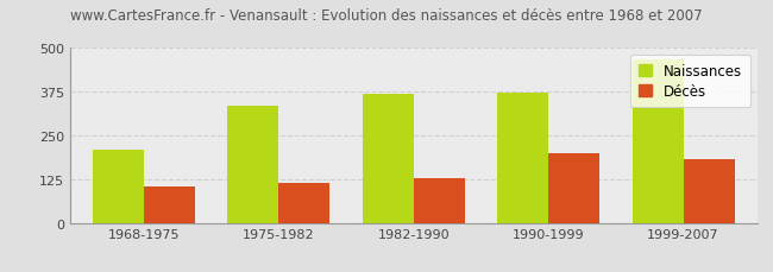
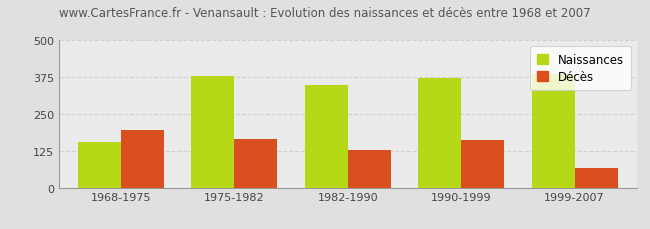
Naissances/1968-1975: 210 -> 155
Décès/1968-1975: 105 -> 195
Naissances/1975-1982: 335 -> 380
Décès/1975-1982: 113 -> 165
Naissances/1982-1990: 368 -> 350
Décès/1990-1999: 198 -> 160
Naissances/1999-2007: 468 -> 385
Décès/1999-2007: 183 -> 65
